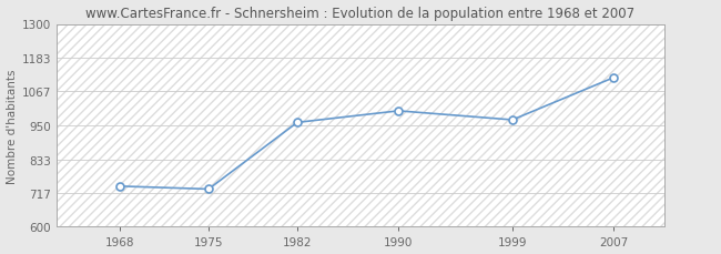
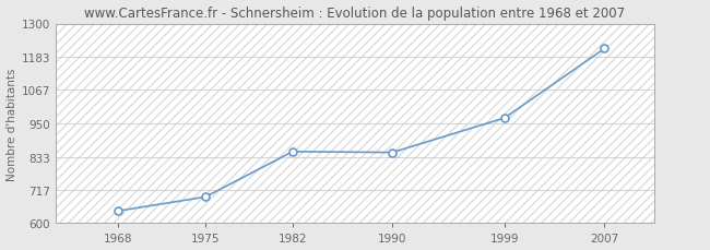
1968: 740 -> 643
1975: 730 -> 692
1982: 960 -> 851
1990: 1000 -> 848
2007: 1115 -> 1212
